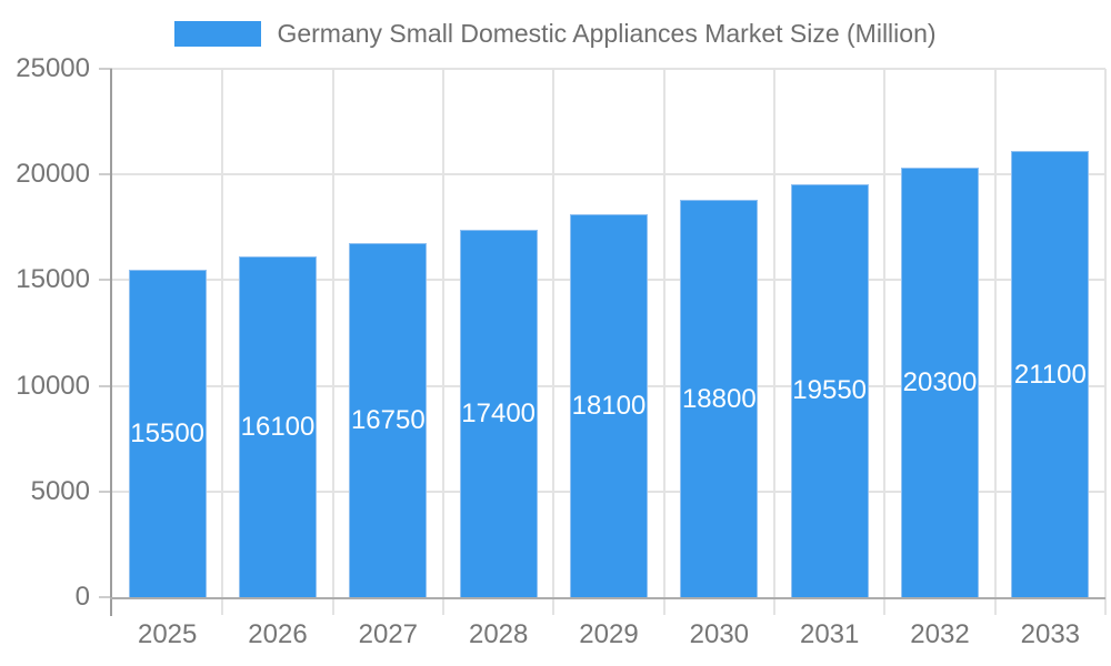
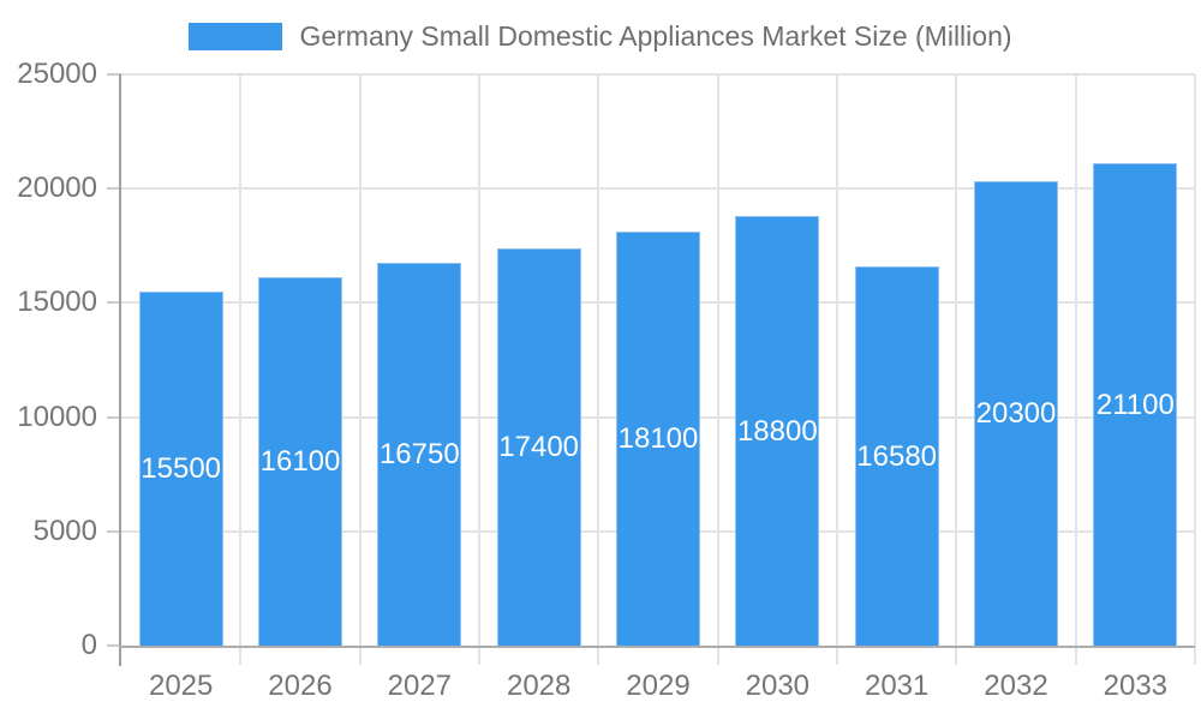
2031: 19550 -> 16580
